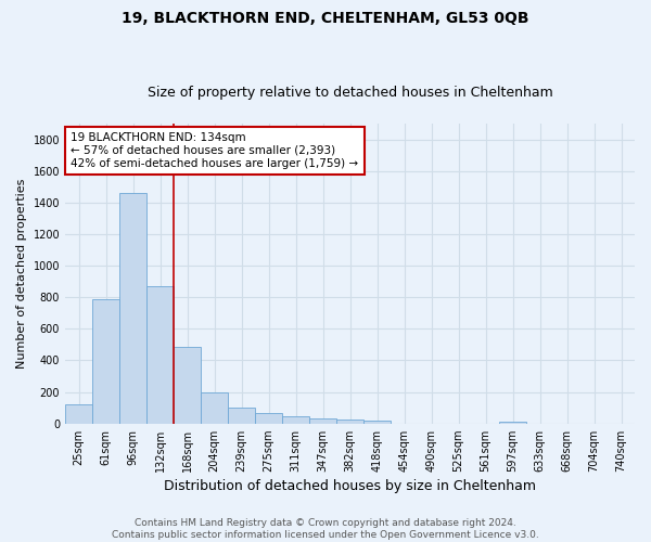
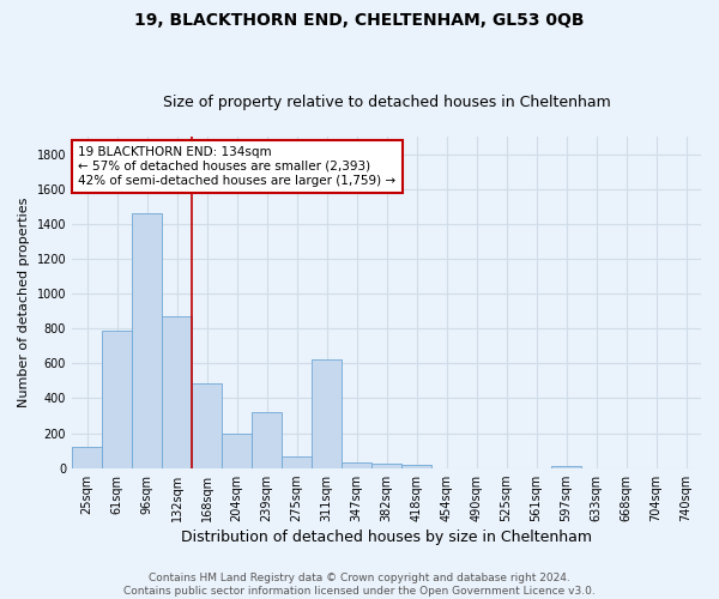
239sqm: 100 -> 320
311sqm: 50 -> 620
